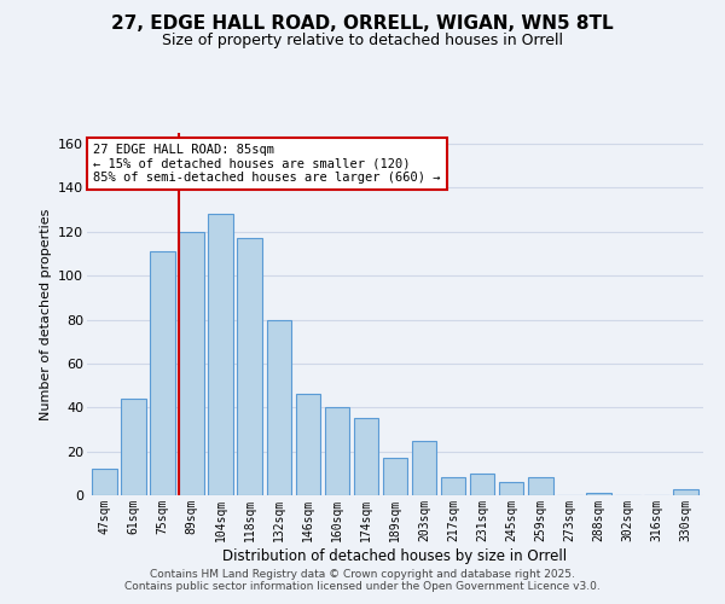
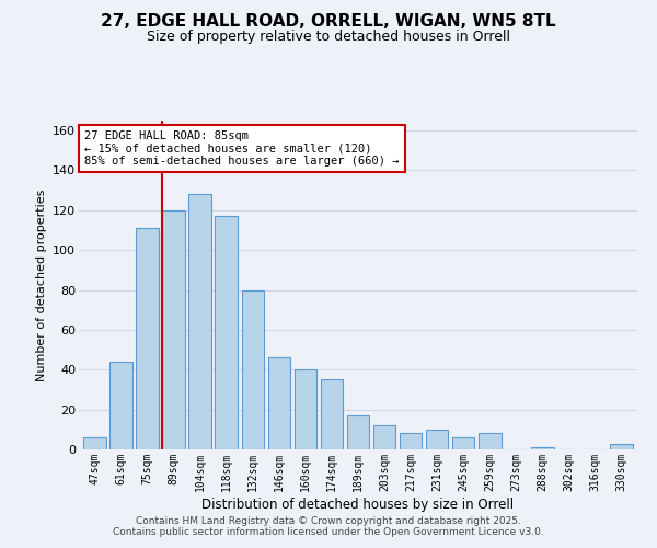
47sqm: 12 -> 6
203sqm: 25 -> 12
